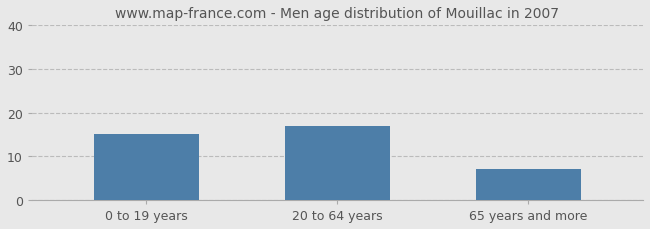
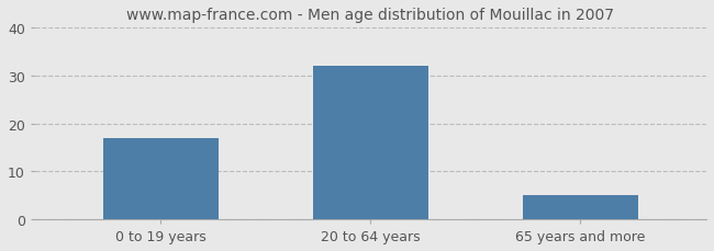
0 to 19 years: 15 -> 17
20 to 64 years: 17 -> 32
65 years and more: 7 -> 5
